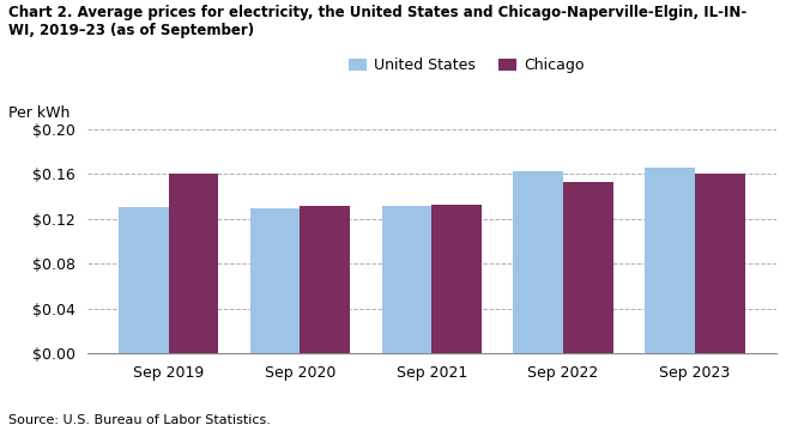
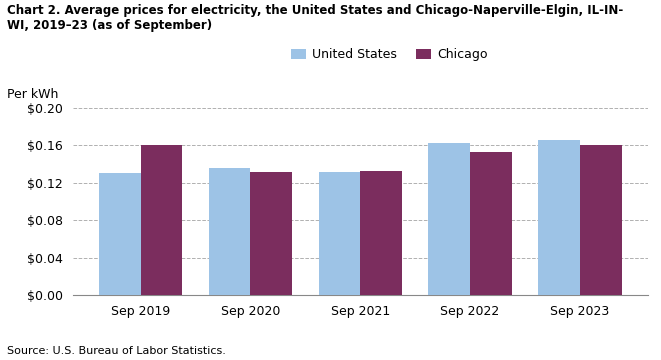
United States/Sep 2020: $0.130 -> $0.136
